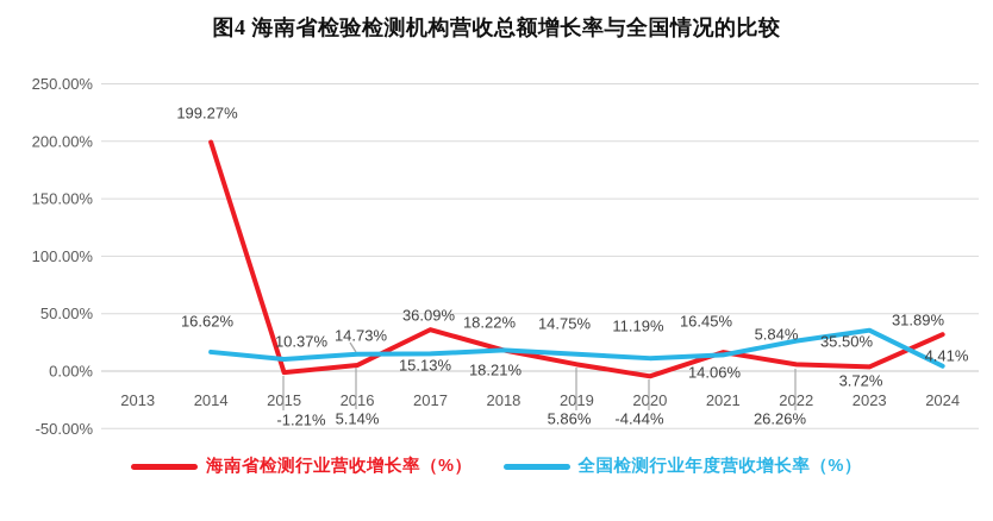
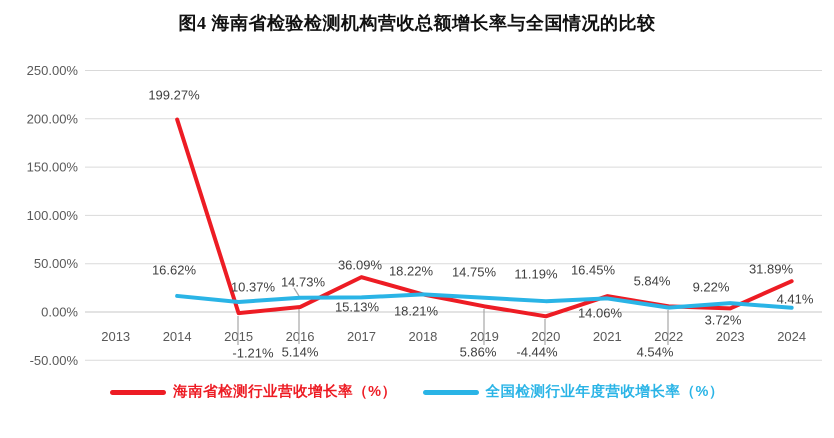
全国检测行业年度营收增长率（%）/2022: 26.26% -> 4.54%
全国检测行业年度营收增长率（%）/2023: 35.50% -> 9.22%
